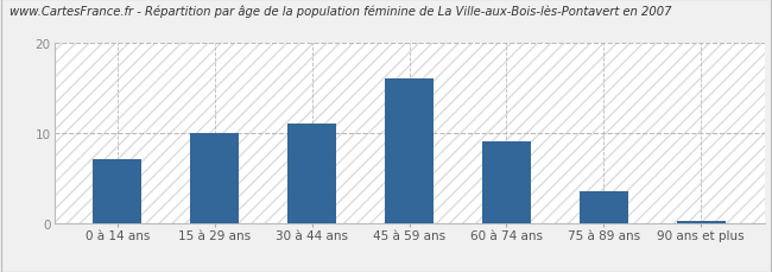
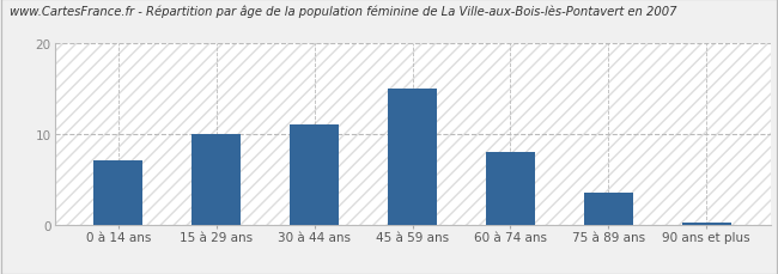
45 à 59 ans: 16.0 -> 15.0
60 à 74 ans: 9.0 -> 8.0
